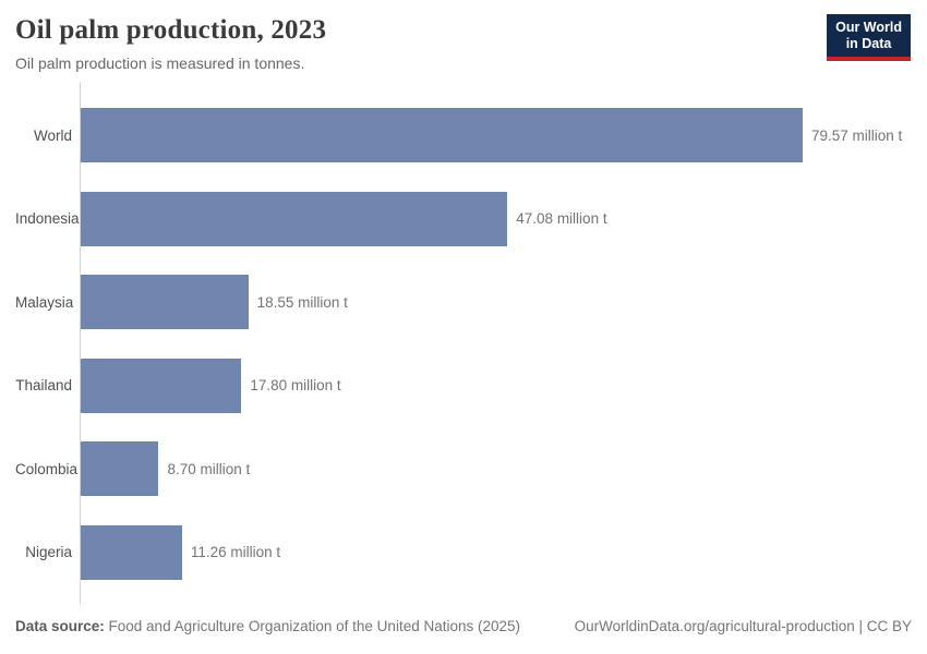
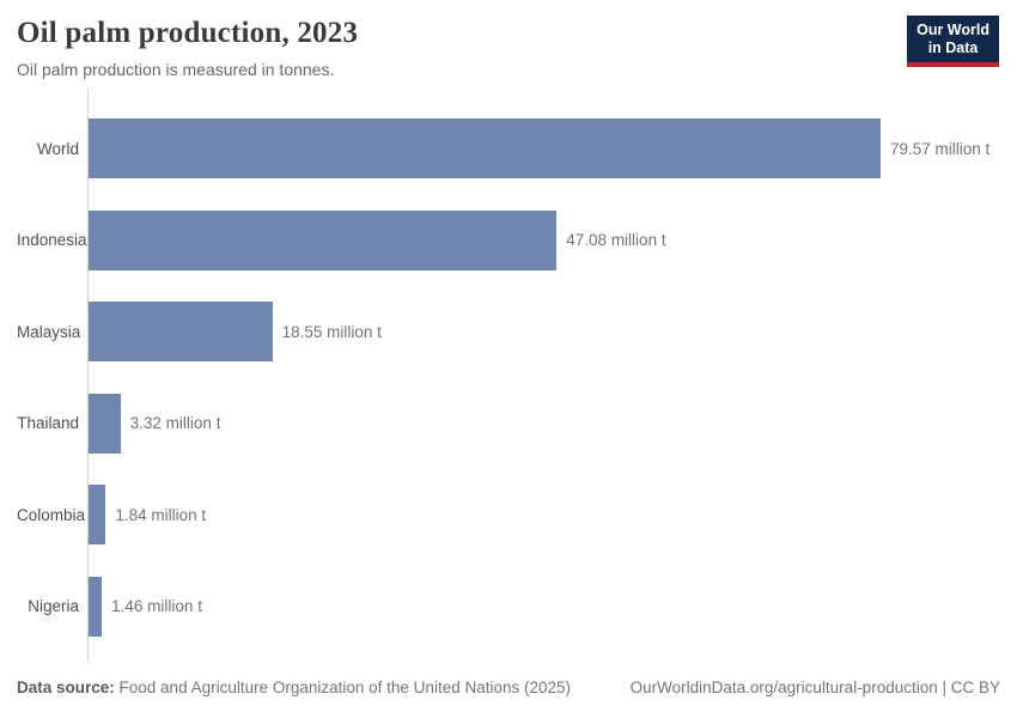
Thailand: 17.80 -> 3.32
Colombia: 8.70 -> 1.84
Nigeria: 11.26 -> 1.46
